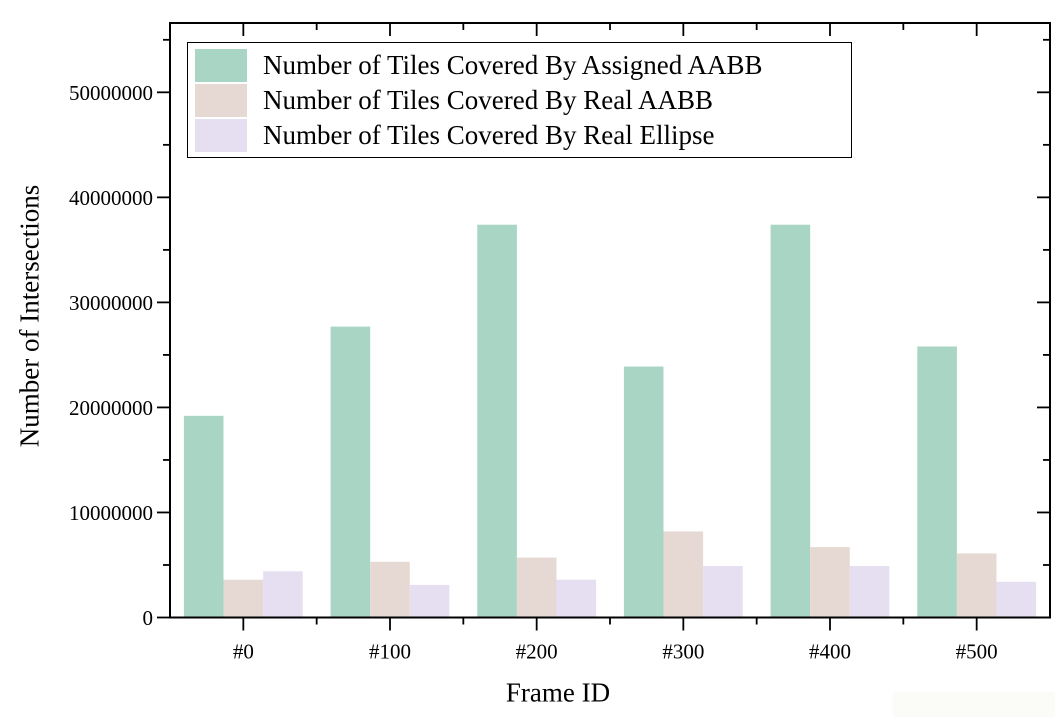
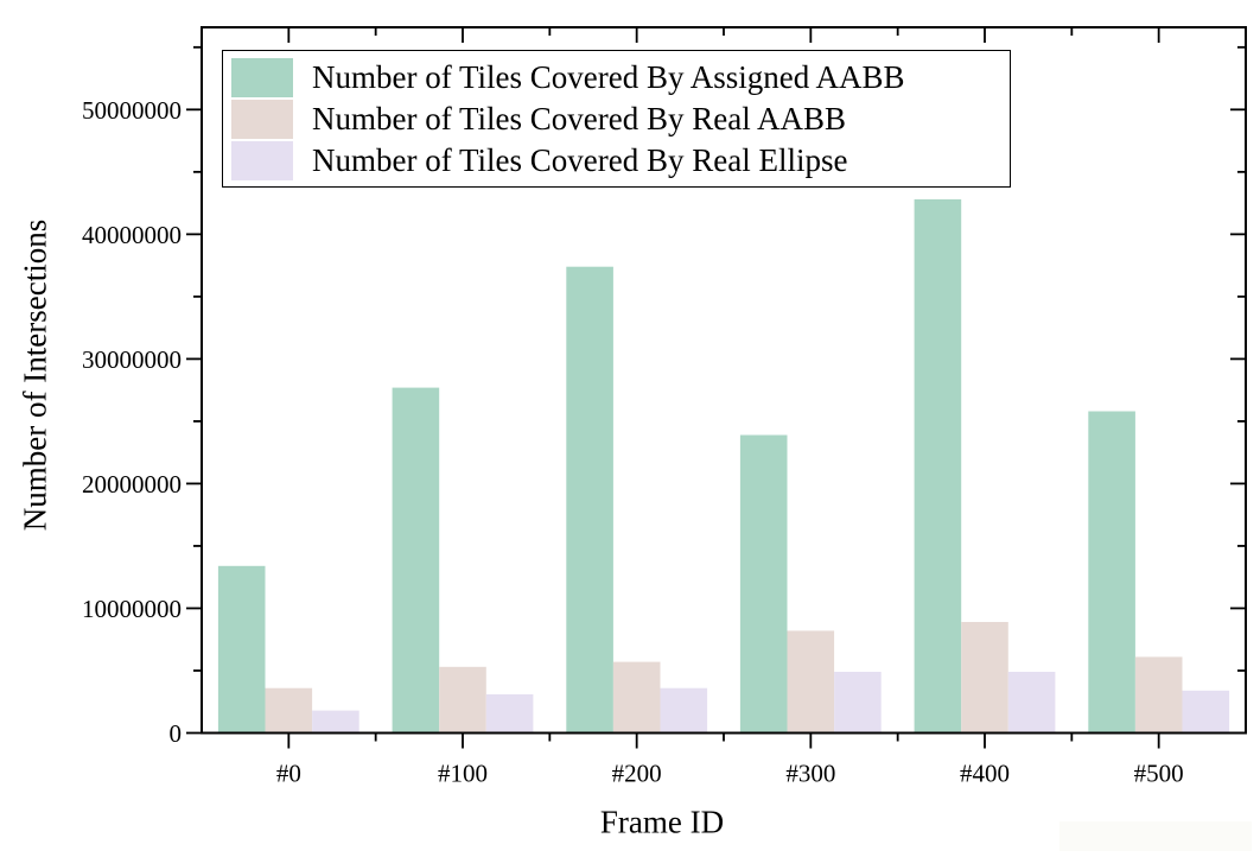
Number of Tiles Covered By Assigned AABB/#0: 19200000 -> 13400000
Number of Tiles Covered By Real Ellipse/#0: 4400000 -> 1800000
Number of Tiles Covered By Assigned AABB/#400: 37400000 -> 42800000
Number of Tiles Covered By Real AABB/#400: 6700000 -> 8900000
